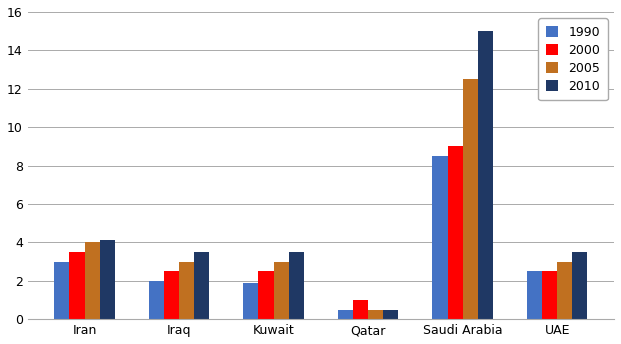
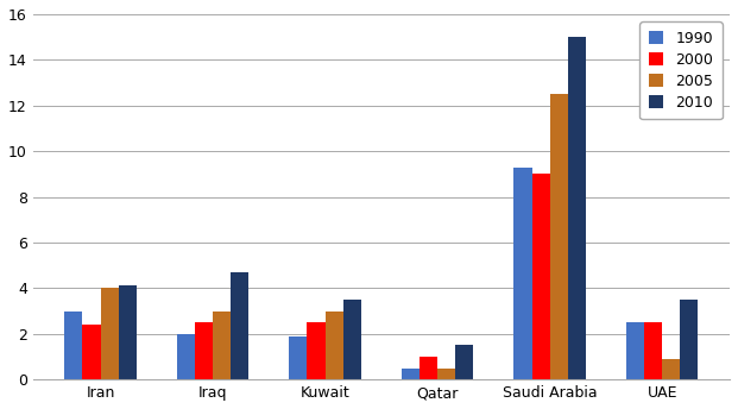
2000/Iran: 3.5 -> 2.4
2010/Iraq: 3.5 -> 4.7
2010/Qatar: 0.5 -> 1.5
1990/Saudi Arabia: 8.5 -> 9.3
2005/UAE: 3.0 -> 0.9
